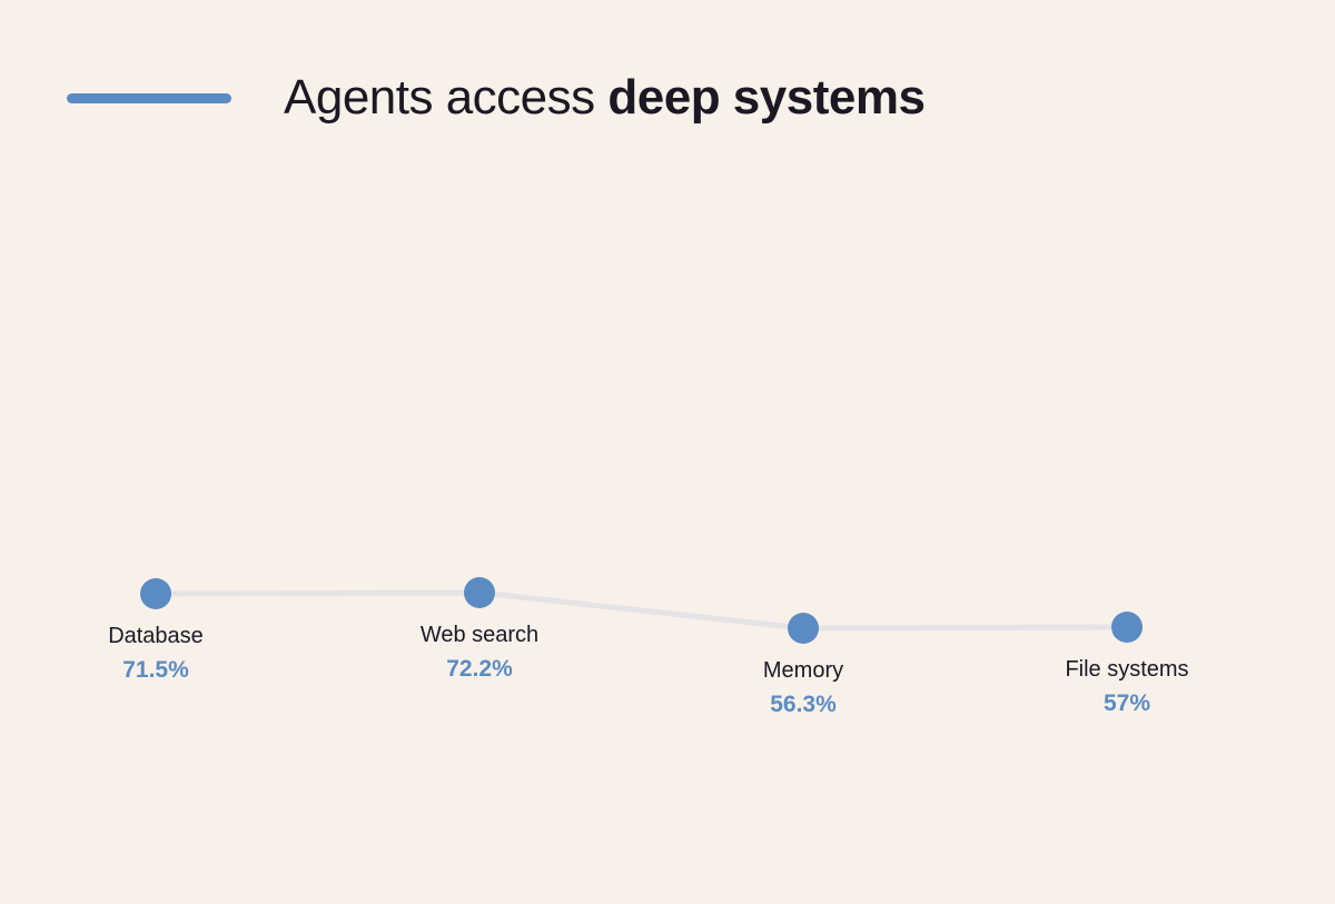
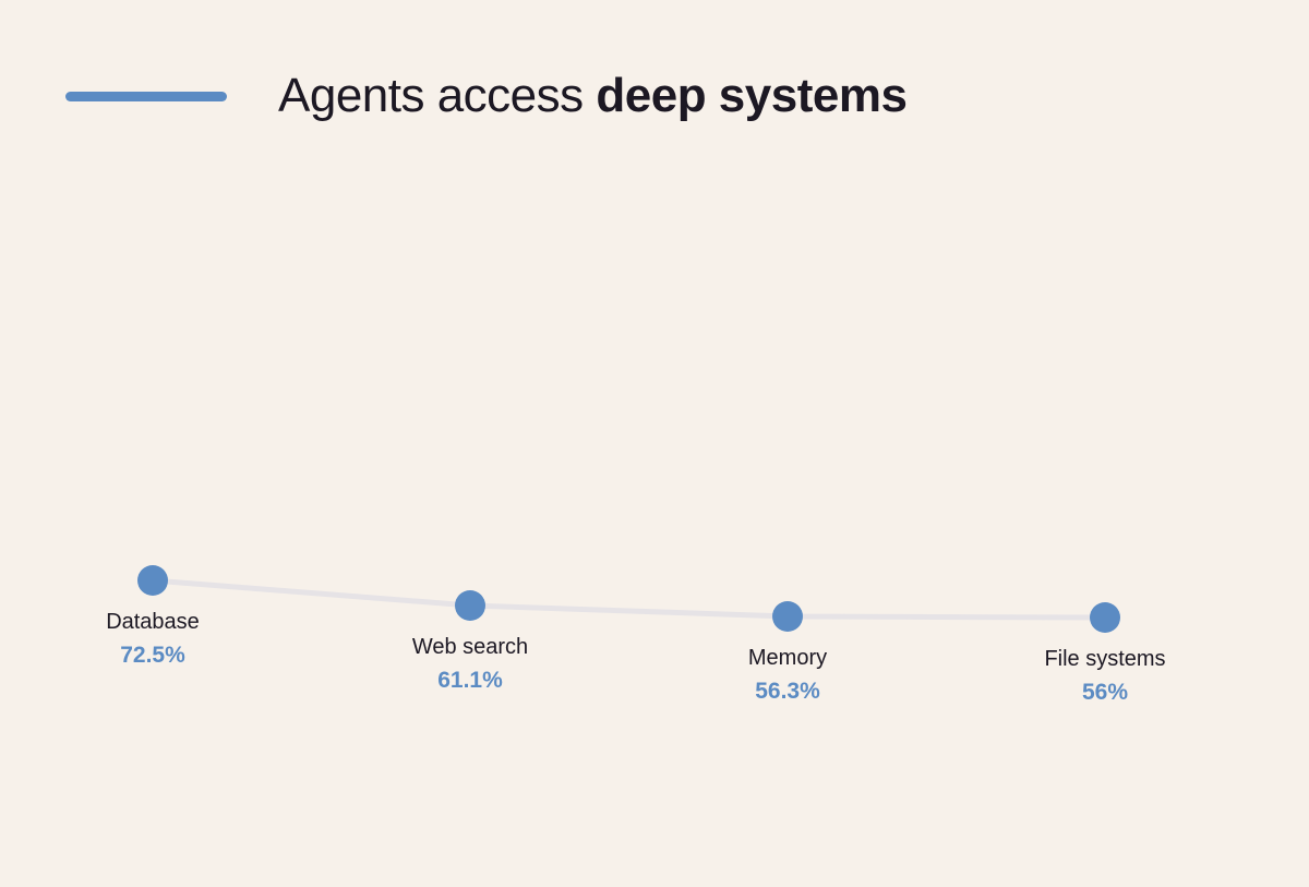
Database: 71.5% -> 72.5%
Web search: 72.2% -> 61.1%
File systems: 57% -> 56%
